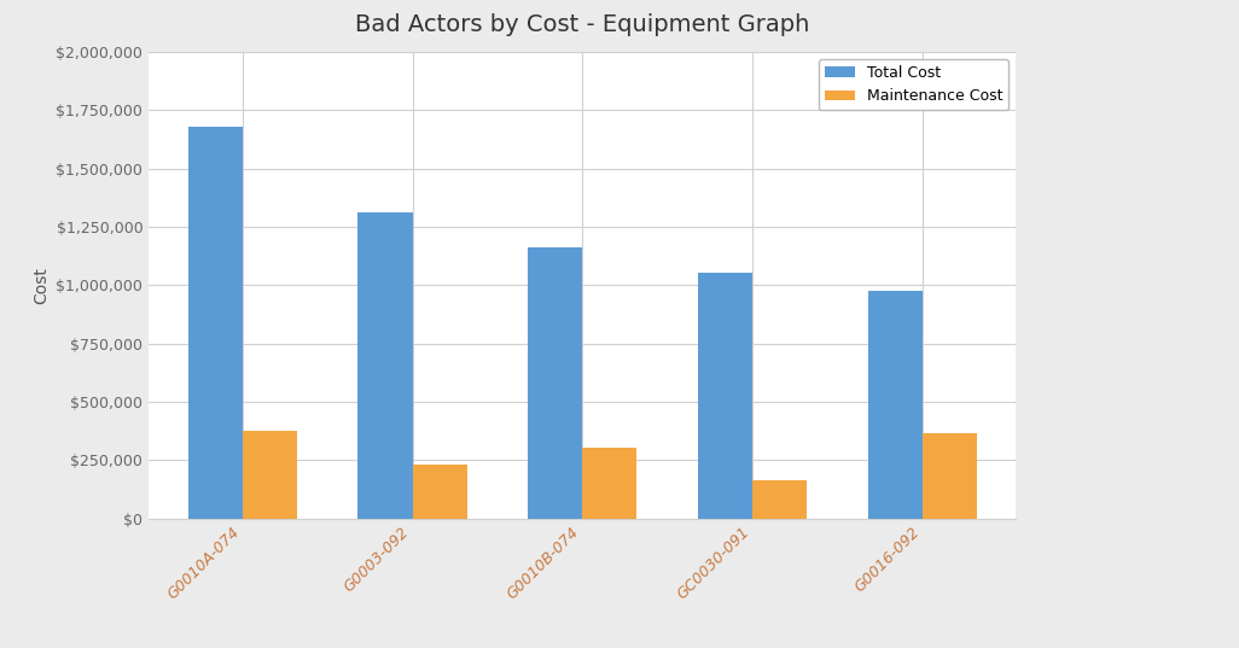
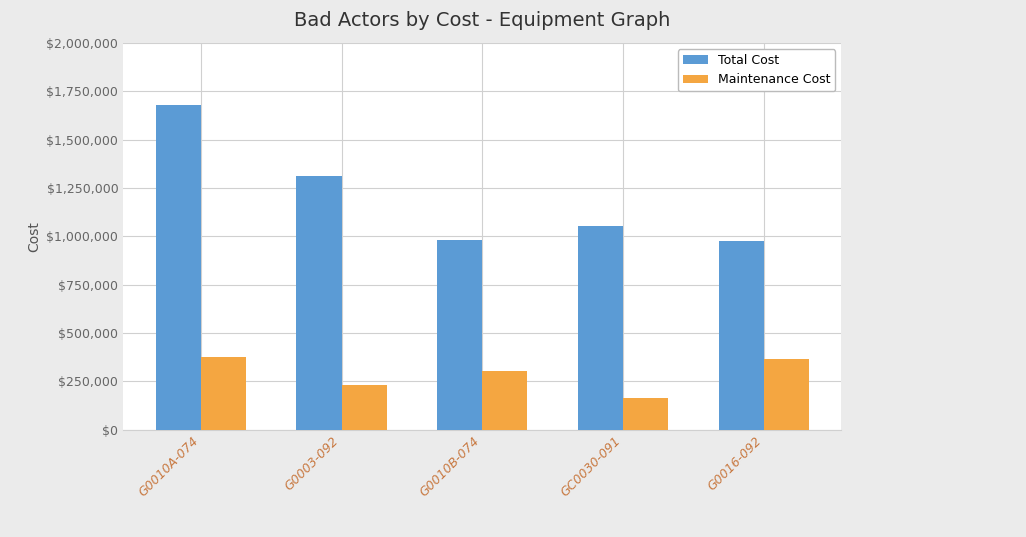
Total Cost/G0010B-074: $1,160,000 -> $980,000
